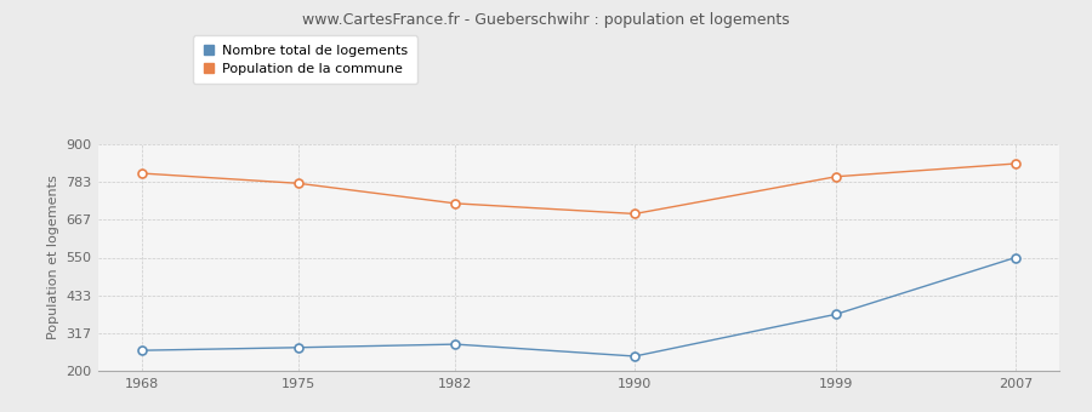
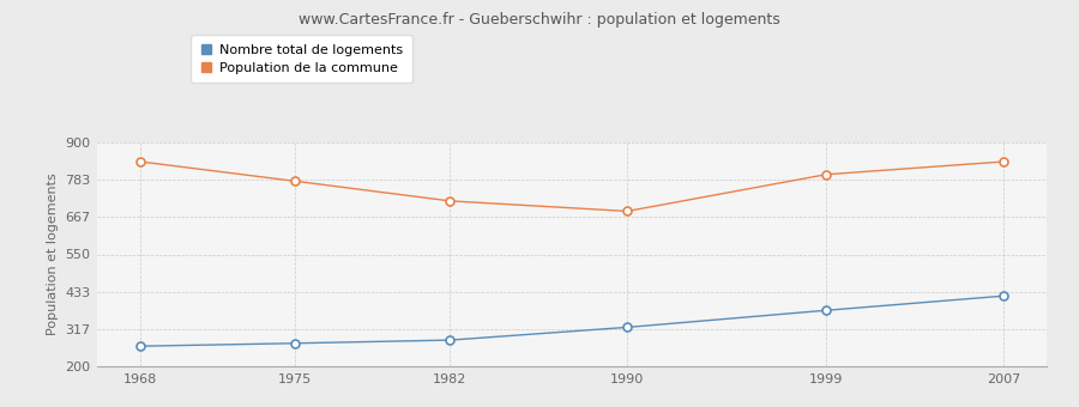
Population de la commune/1968: 810 -> 840
Nombre total de logements/1990: 245 -> 322
Nombre total de logements/2007: 550 -> 420
